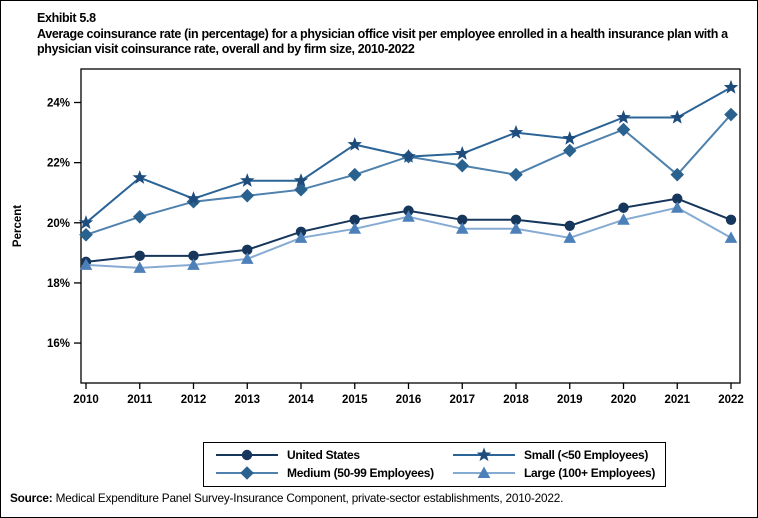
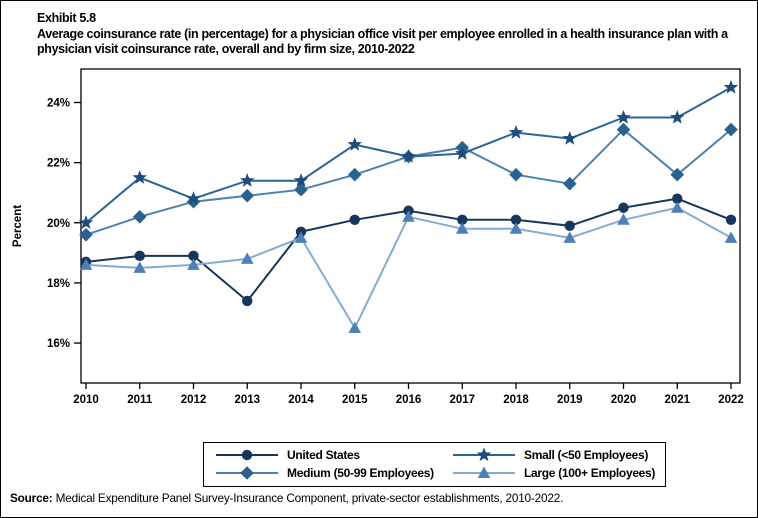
United States/2013: 19.1% -> 17.4%
Large (100+ Employees)/2015: 19.8% -> 16.5%
Medium (50-99 Employees)/2017: 21.9% -> 22.5%
Medium (50-99 Employees)/2019: 22.4% -> 21.3%
Medium (50-99 Employees)/2022: 23.6% -> 23.1%
